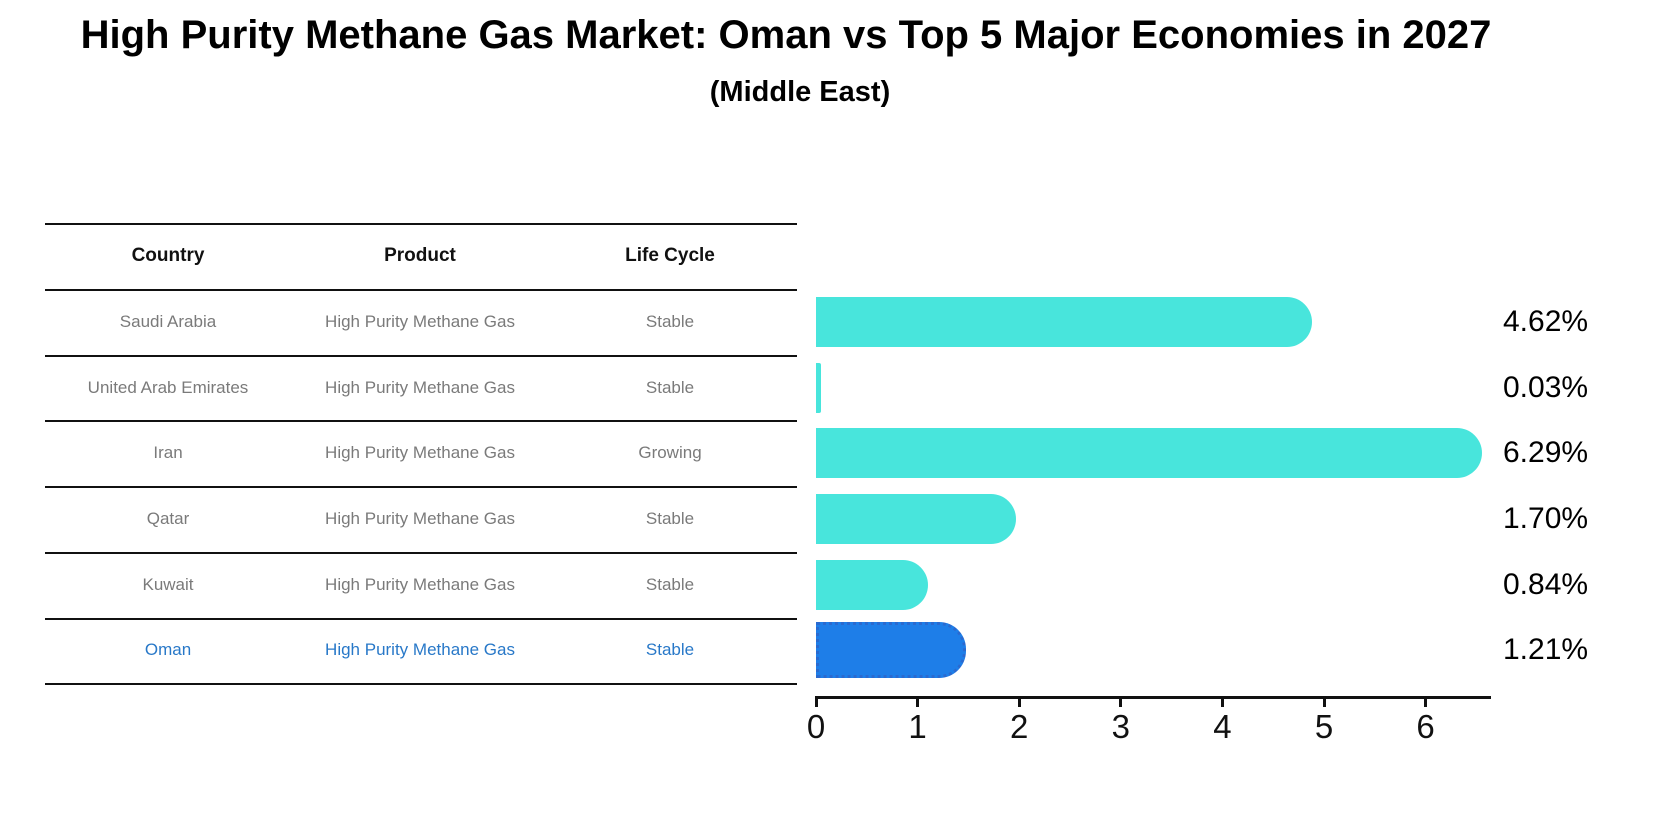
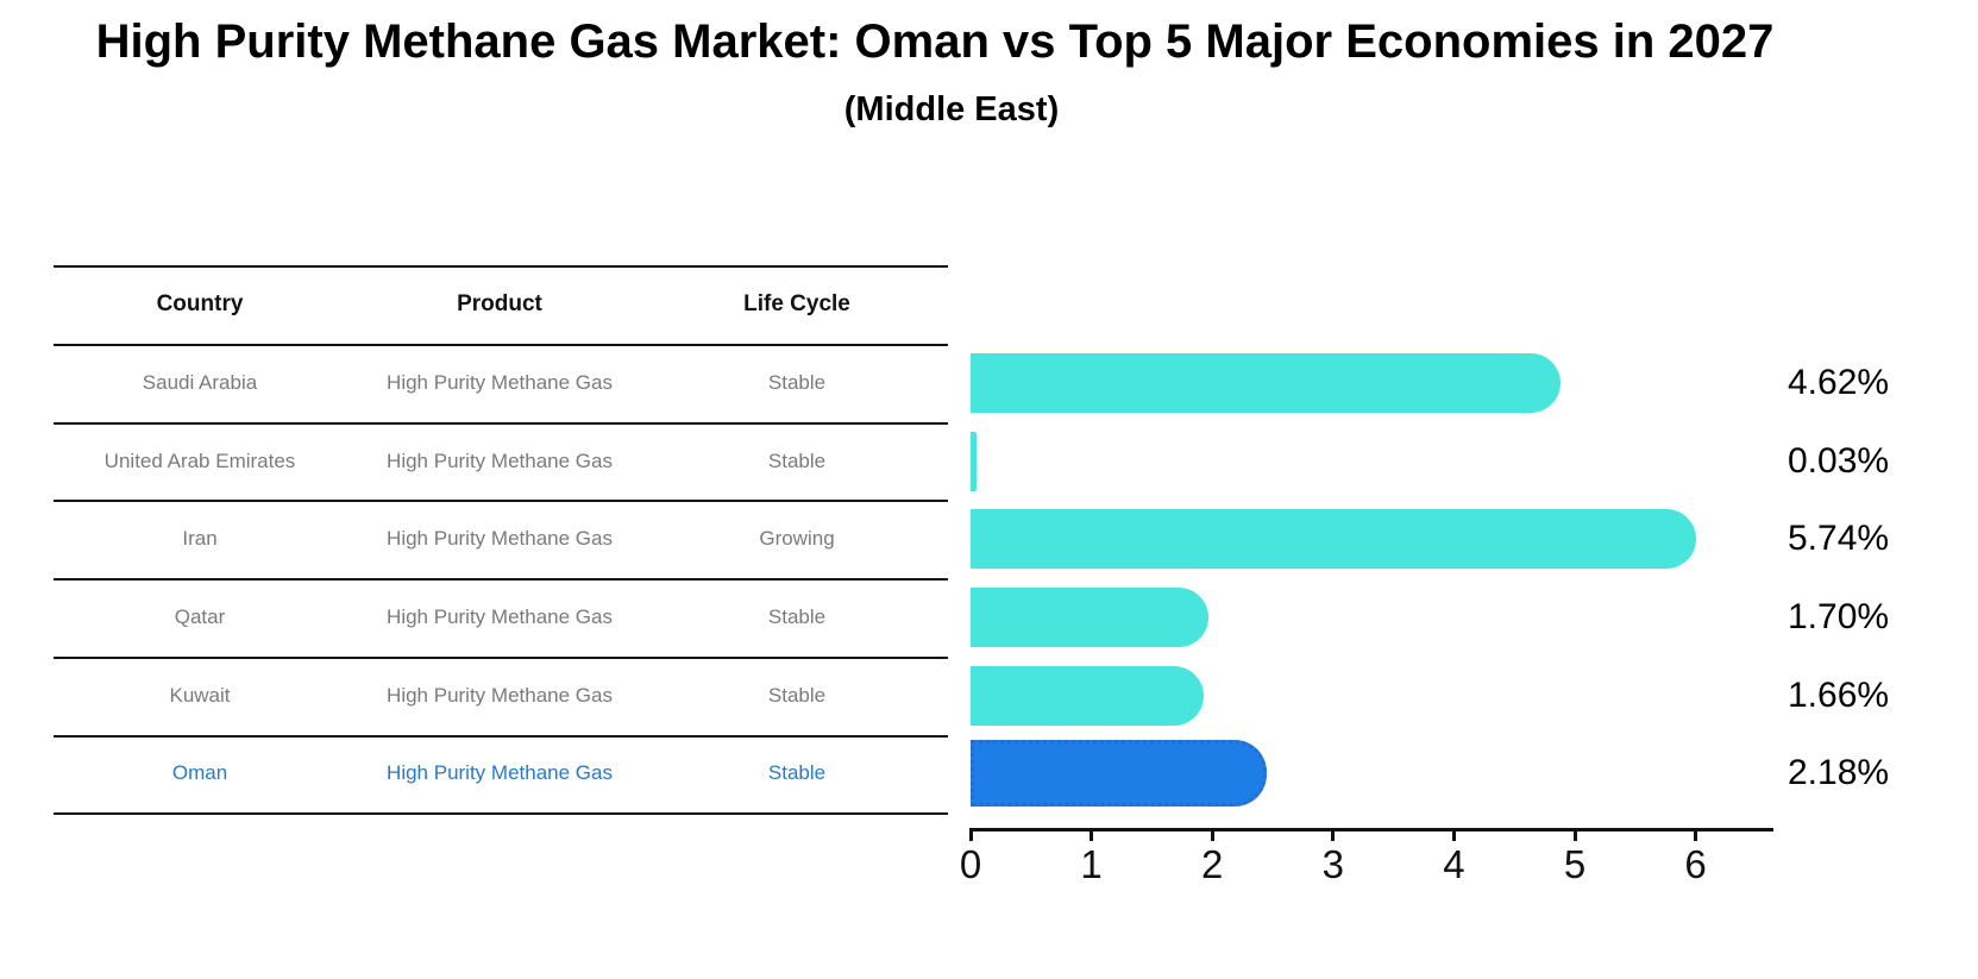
Iran: 6.29% -> 5.74%
Kuwait: 0.84% -> 1.66%
Oman: 1.21% -> 2.18%
